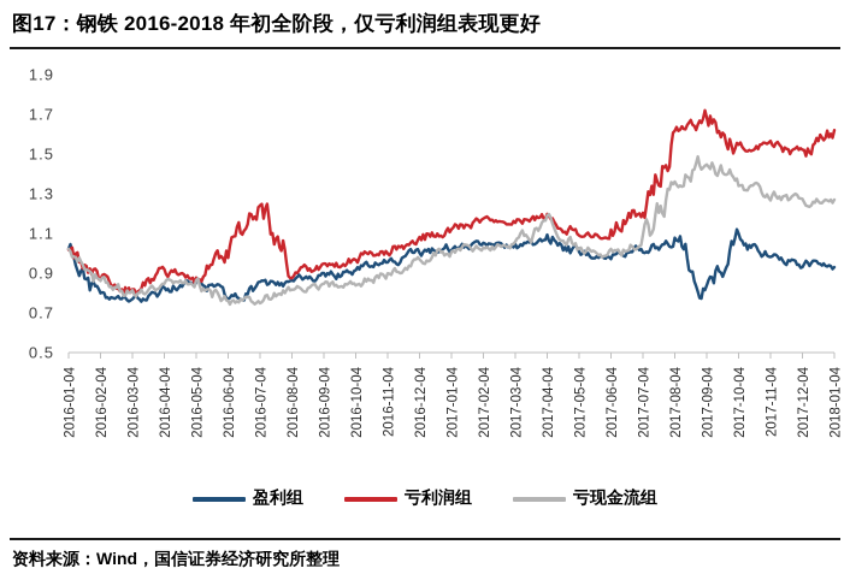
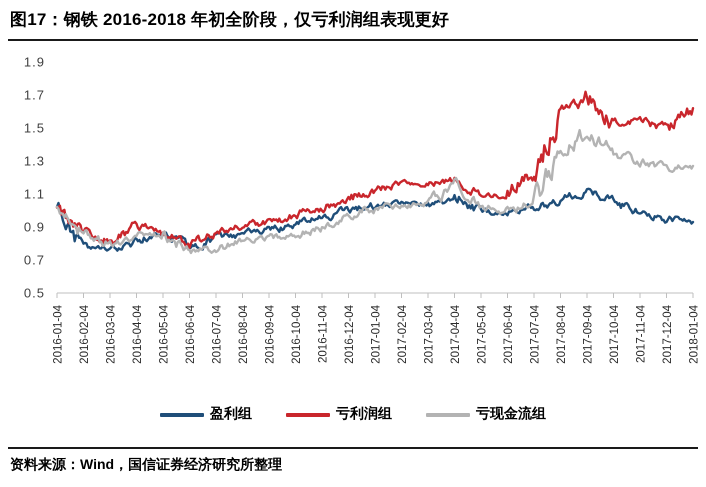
亏利润组/2016-06-04: 1.03 -> 0.80
亏利润组/2016-07-04: 1.26 -> 0.87
盈利组/2017-09-04: 0.79 -> 1.11
